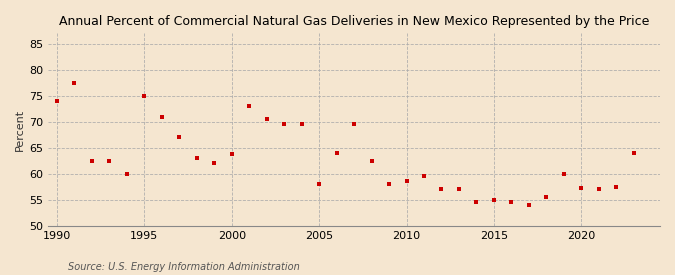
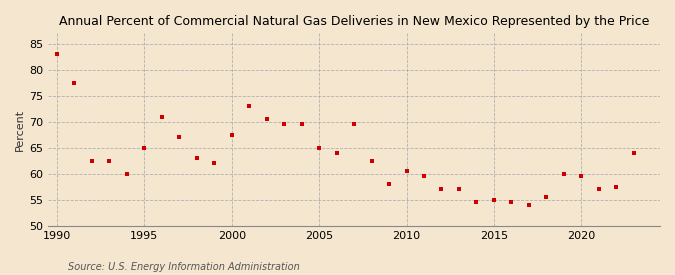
1990: 74.0 -> 83.0
1995: 75.0 -> 65.0
2000: 63.8 -> 67.5
2005: 58.0 -> 65.0
2010: 58.6 -> 60.5
2020: 57.2 -> 59.5
